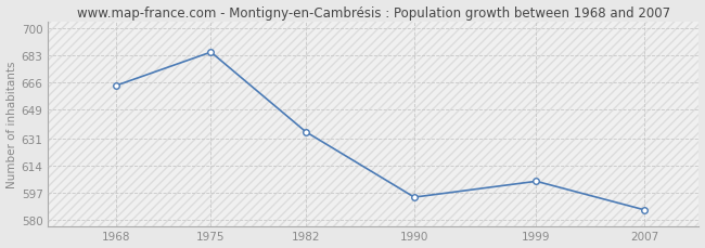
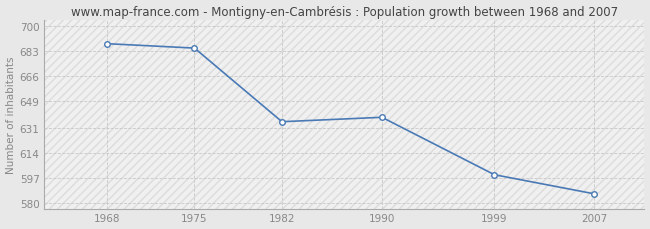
1968: 664 -> 688
1990: 594 -> 638
1999: 604 -> 599
